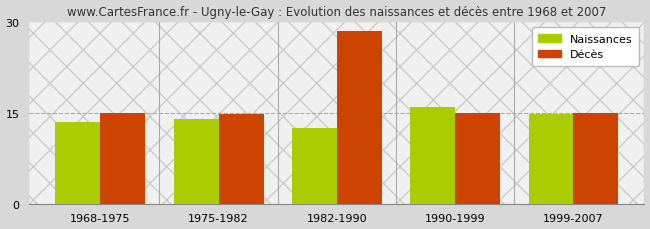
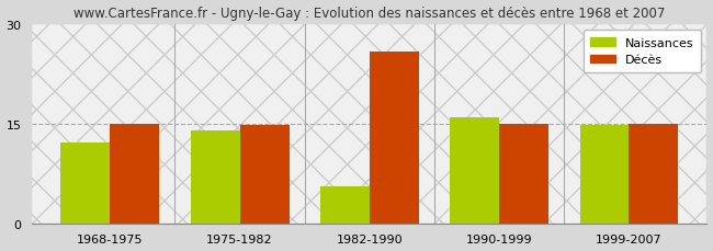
Naissances/1968-1975: 13.5 -> 12.2
Naissances/1982-1990: 12.5 -> 5.6
Décès/1982-1990: 28.5 -> 25.8
